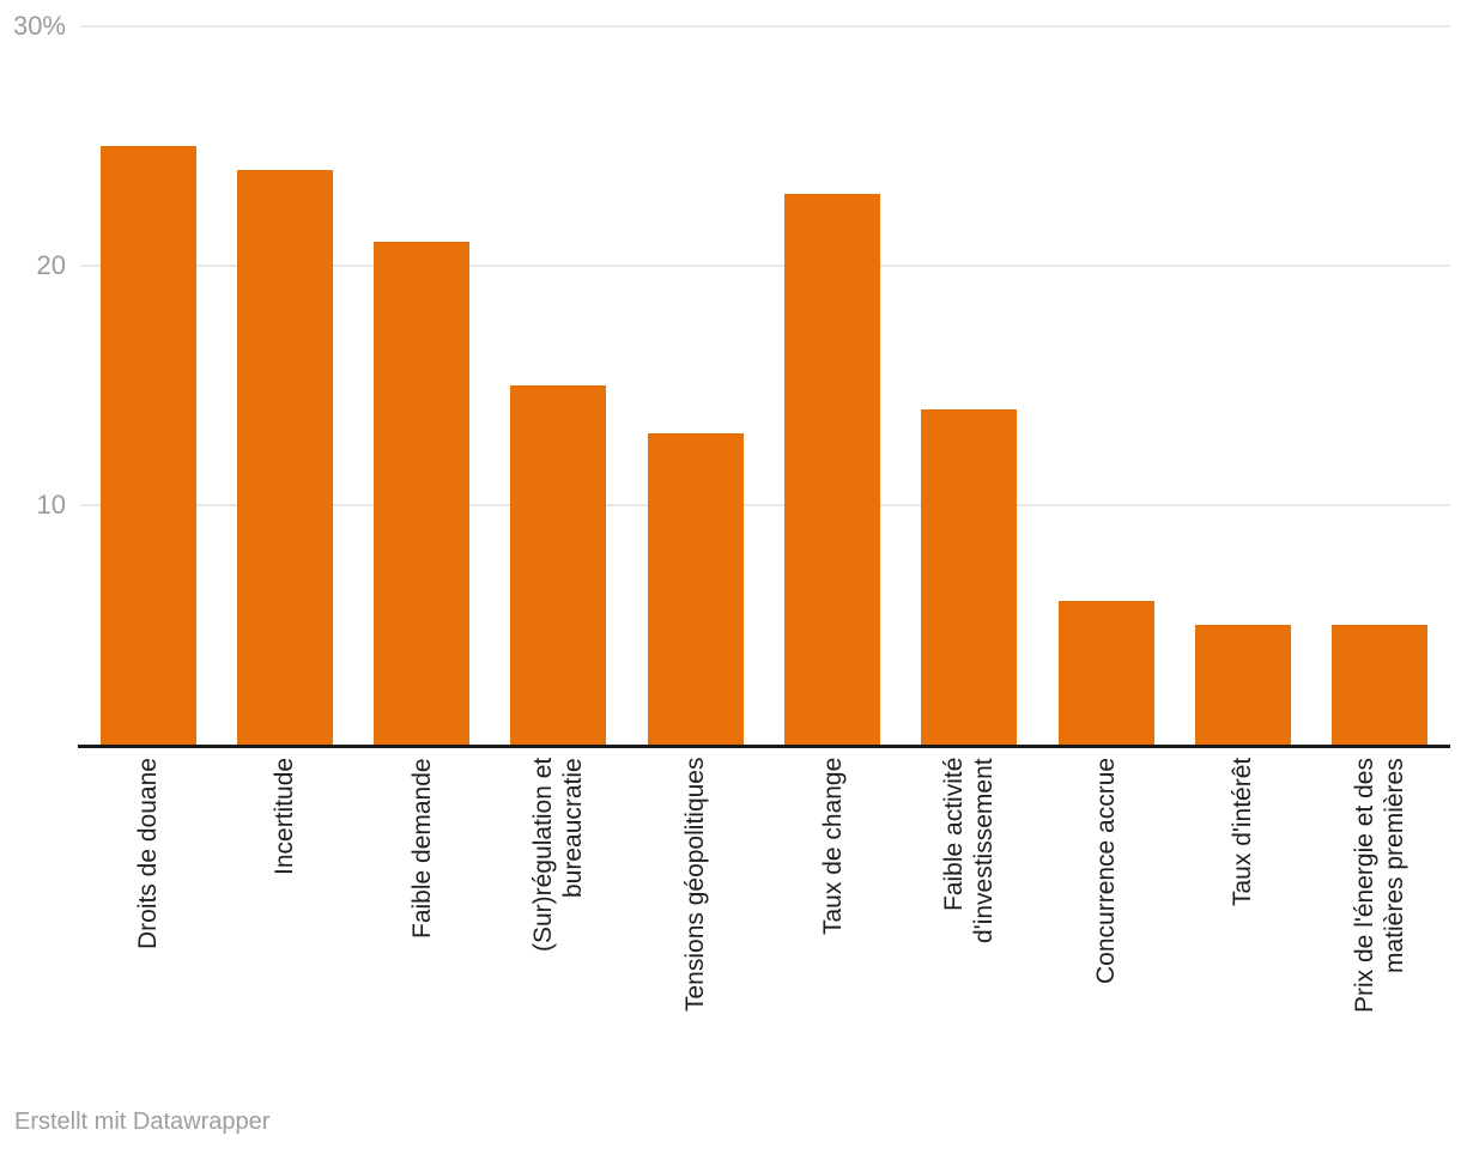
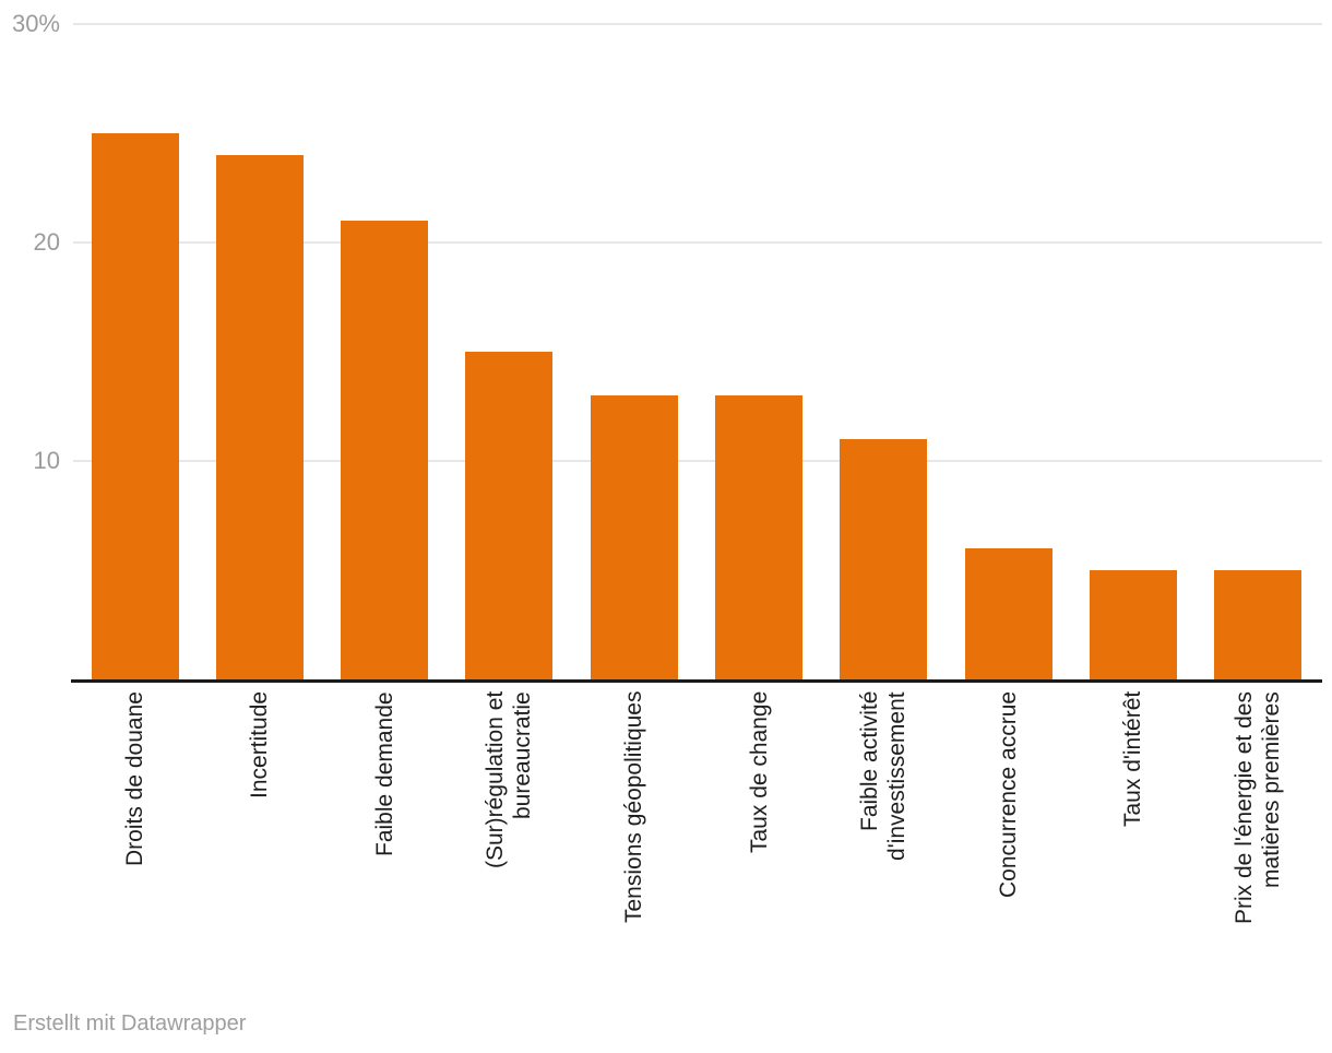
Taux de change: 23% -> 13%
Faible activité d'investissement: 14% -> 11%
